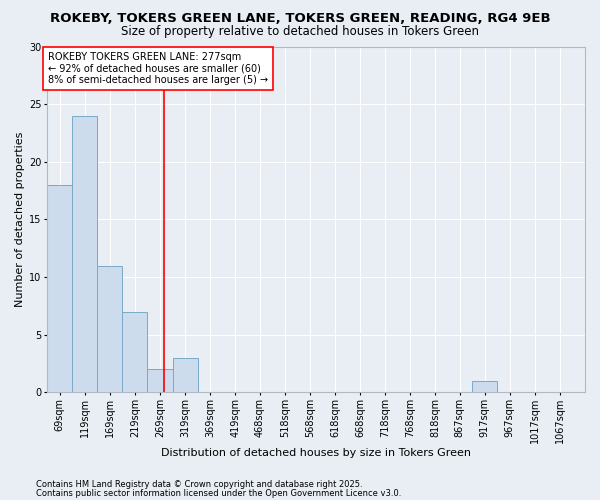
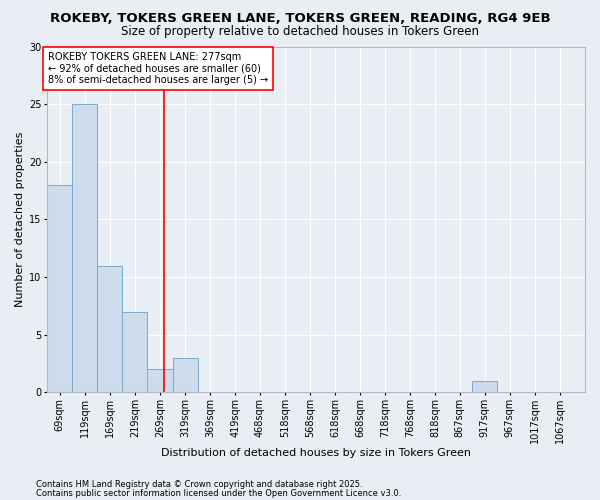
119sqm: 24 -> 25
